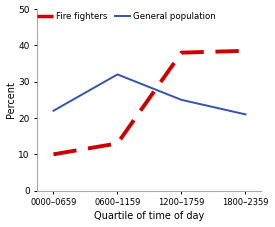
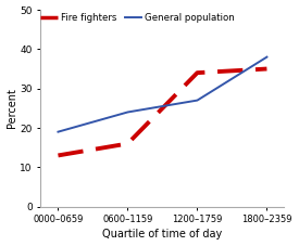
Fire fighters/0000–0659: 10.0 -> 13.0
General population/0000–0659: 22 -> 19
Fire fighters/0600–1159: 13.0 -> 16.0
General population/0600–1159: 32 -> 24
Fire fighters/1200–1759: 38.0 -> 34.0
General population/1200–1759: 25 -> 27
Fire fighters/1800–2359: 38.5 -> 35.0
General population/1800–2359: 21 -> 38
